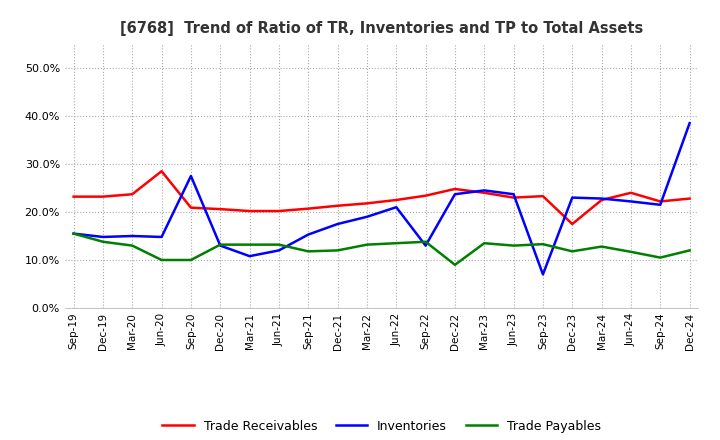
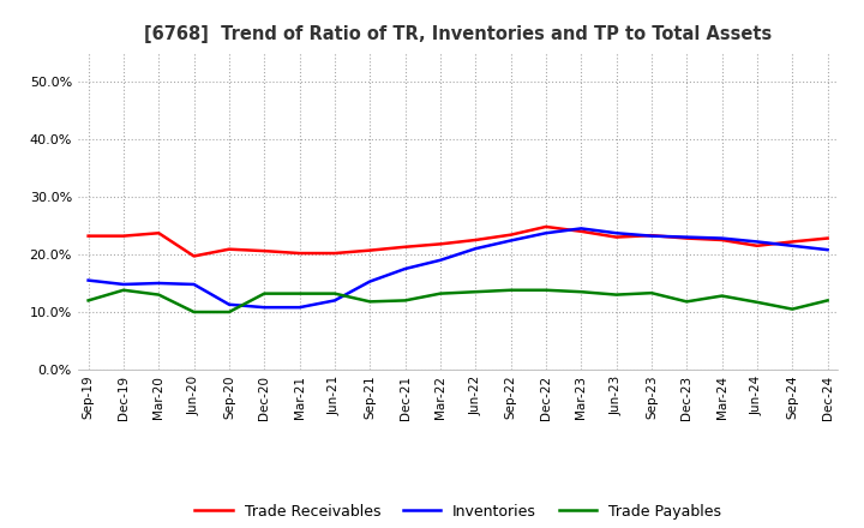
Trade Payables/Sep-19: 15.5% -> 12.0%
Trade Receivables/Jun-20: 28.5% -> 19.7%
Inventories/Sep-20: 27.5% -> 11.3%
Inventories/Dec-20: 13.0% -> 10.8%
Inventories/Sep-22: 13.0% -> 22.4%
Trade Payables/Dec-22: 9.0% -> 13.8%
Inventories/Sep-23: 7.0% -> 23.2%
Trade Receivables/Dec-23: 17.5% -> 22.8%
Trade Receivables/Jun-24: 24.0% -> 21.5%
Inventories/Dec-24: 38.5% -> 20.8%
